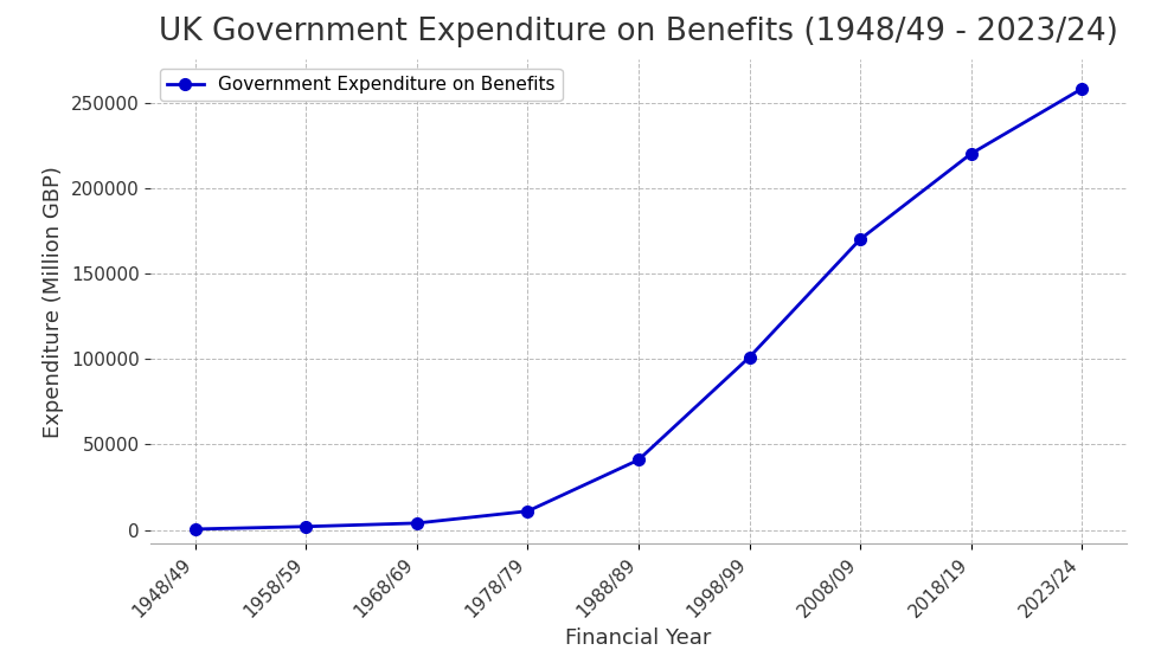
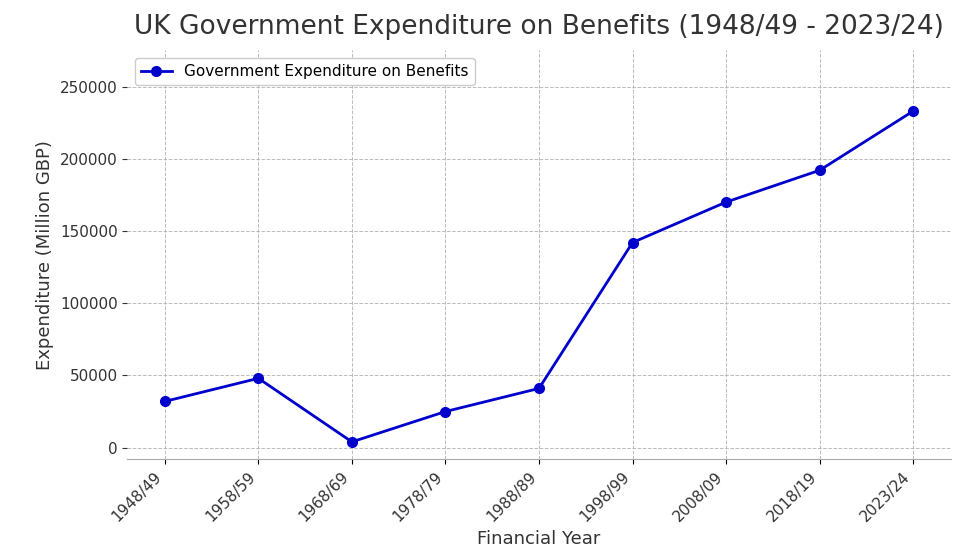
1948/49: 0 -> 32000
1958/59: 2000 -> 48000
1978/79: 11000 -> 25000
1998/99: 101000 -> 142000
2018/19: 220000 -> 192000
2023/24: 258000 -> 233000
